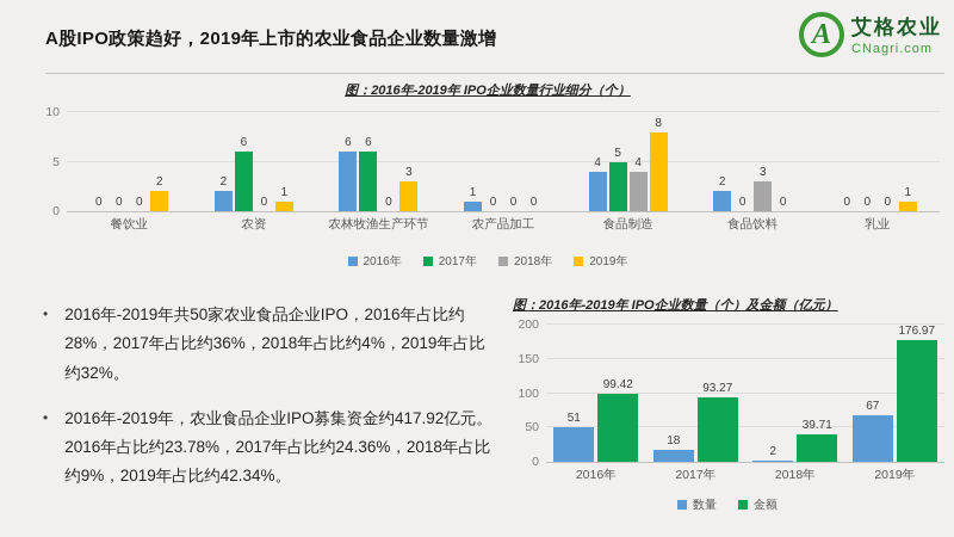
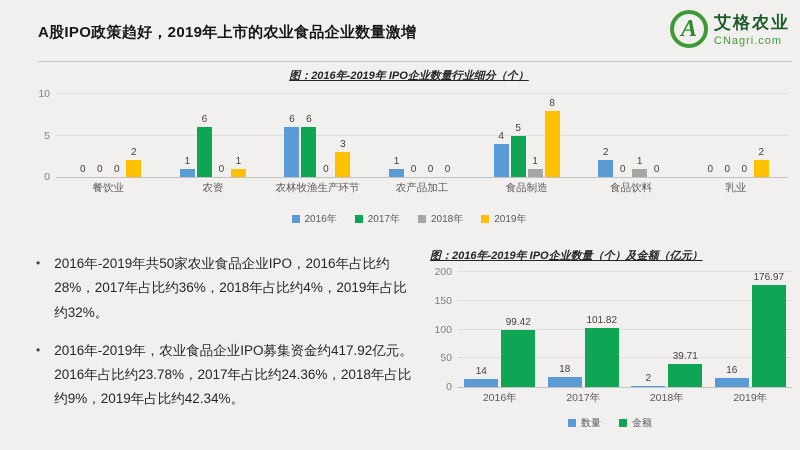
图：2016年-2019年 IPO企业数量行业细分（个）/2016年/农资: 2 -> 1
图：2016年-2019年 IPO企业数量行业细分（个）/2018年/食品制造: 4 -> 1
图：2016年-2019年 IPO企业数量行业细分（个）/2018年/食品饮料: 3 -> 1
图：2016年-2019年 IPO企业数量行业细分（个）/2019年/乳业: 1 -> 2
图：2016年-2019年 IPO企业数量（个）及金额（亿元）/数量/2016年: 51 -> 14
图：2016年-2019年 IPO企业数量（个）及金额（亿元）/金额/2017年: 93.27 -> 101.82
图：2016年-2019年 IPO企业数量（个）及金额（亿元）/数量/2019年: 67 -> 16
